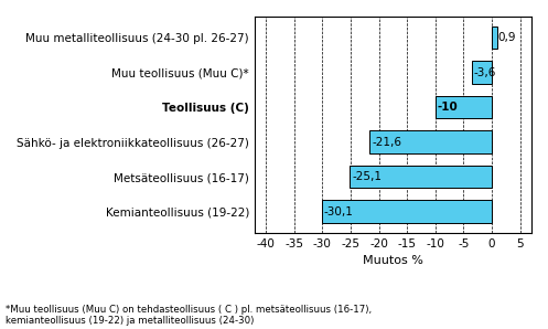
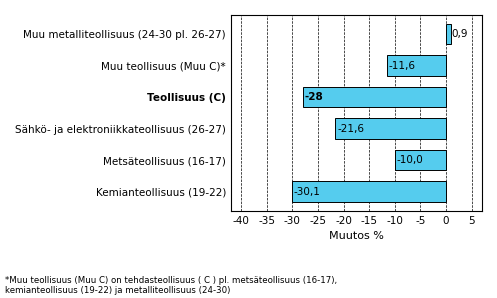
Muu teollisuus (Muu C)*: -3,6 -> -11,6
Teollisuus (C): -10 -> -28
Metsäteollisuus (16-17): -25,1 -> -10,0
